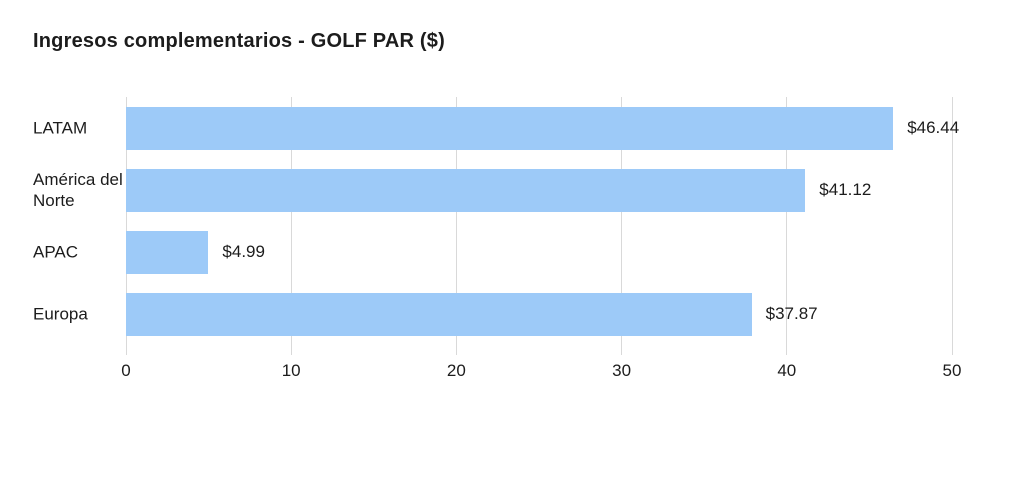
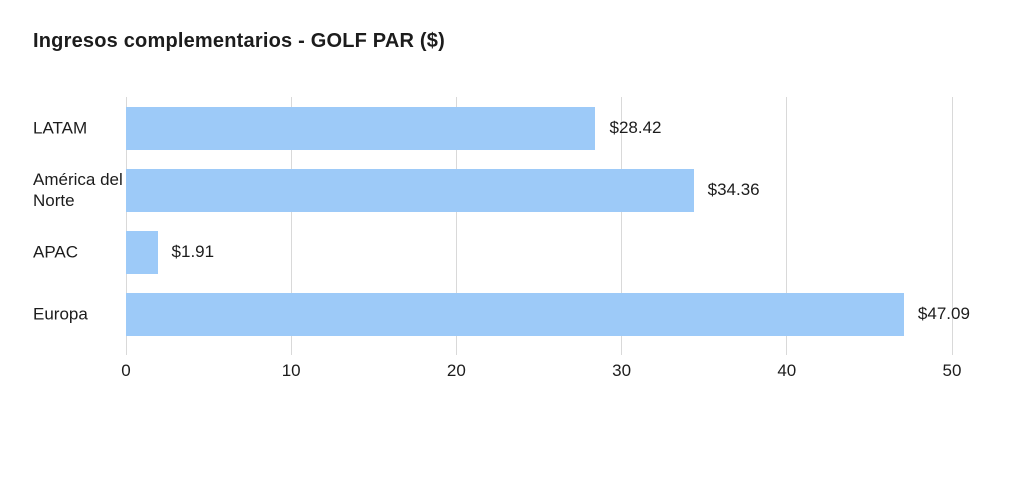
LATAM: $46.44 -> $28.42
América del Norte: $41.12 -> $34.36
APAC: $4.99 -> $1.91
Europa: $37.87 -> $47.09
